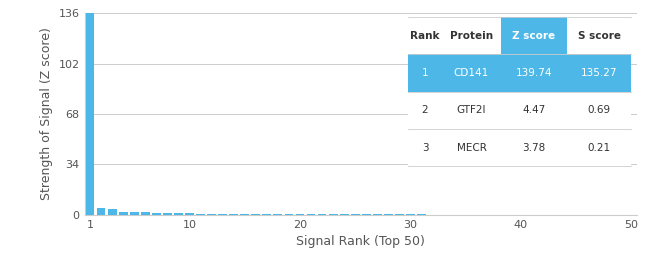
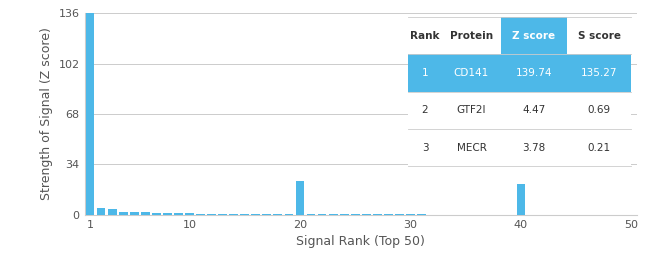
20: 0 -> 23
40: 0 -> 21
